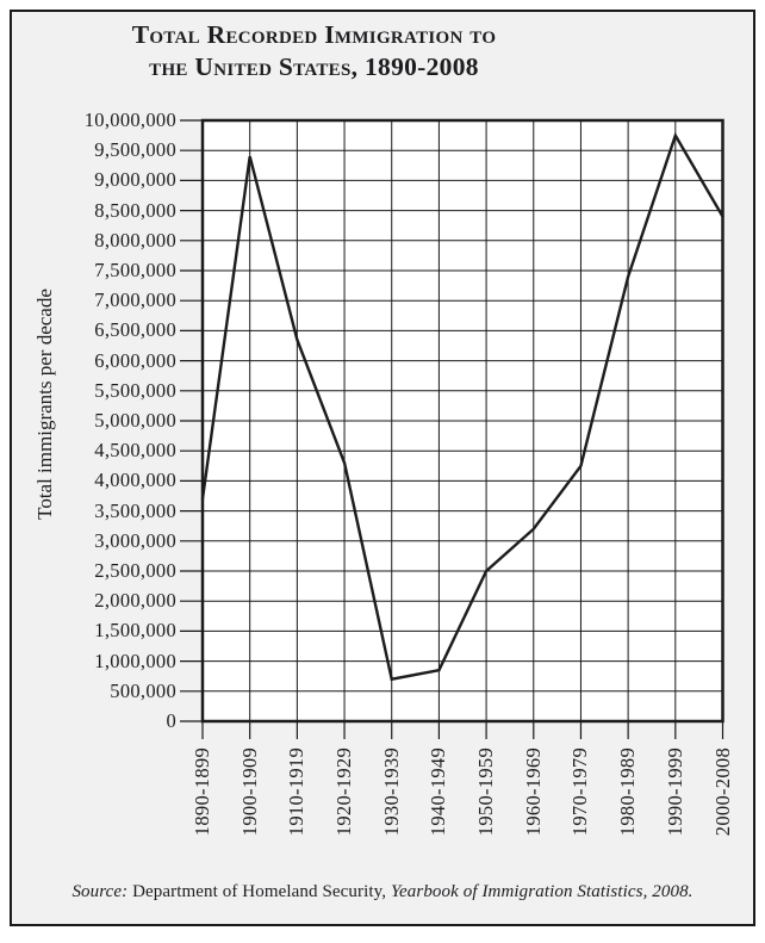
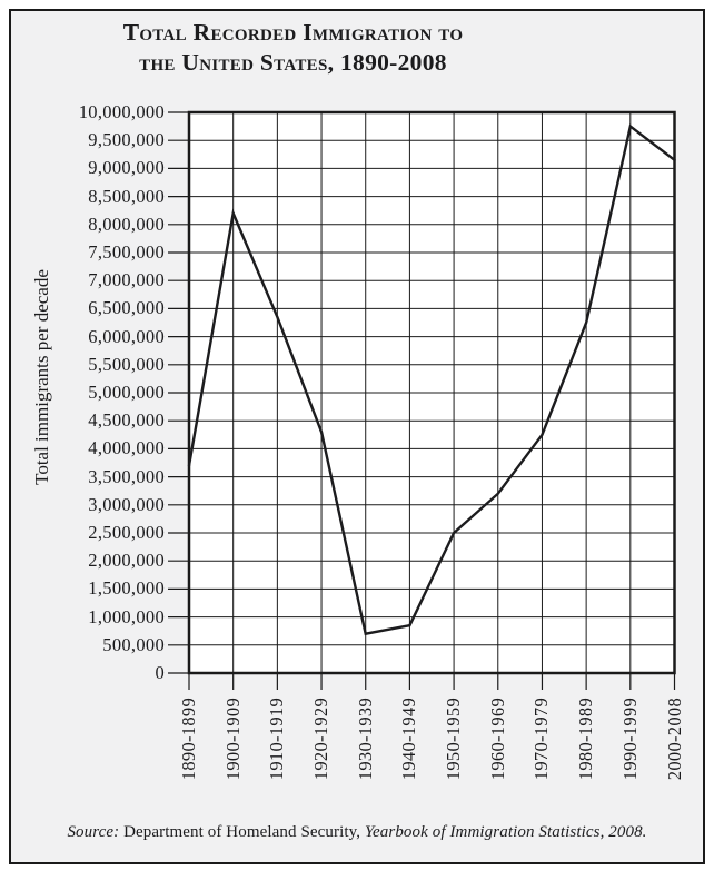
1900-1909: 9400000 -> 8200000
1980-1989: 7400000 -> 6200000
2000-2008: 8400000 -> 9200000
